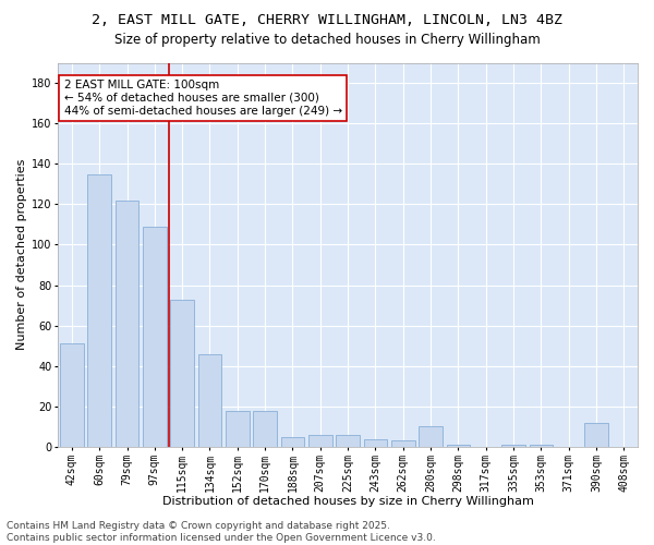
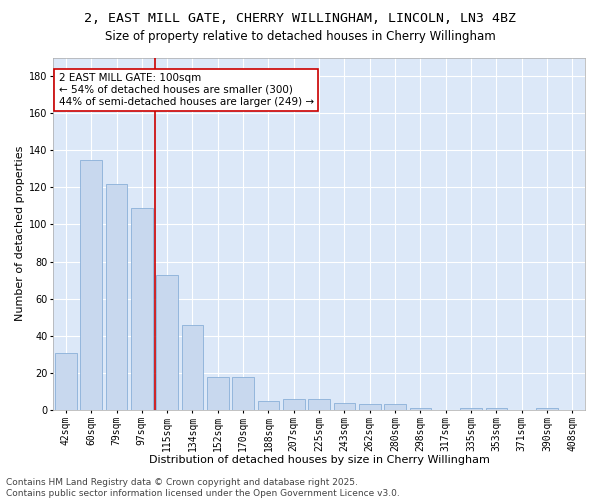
42sqm: 51 -> 31
280sqm: 10 -> 3
390sqm: 12 -> 1
